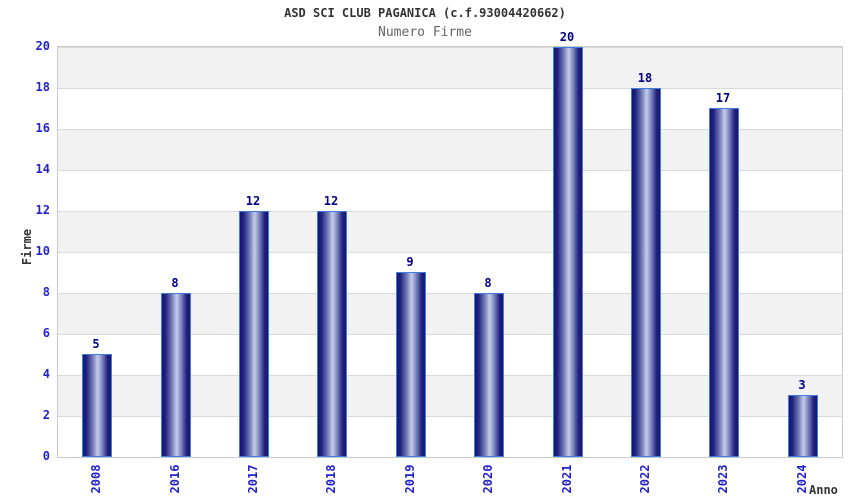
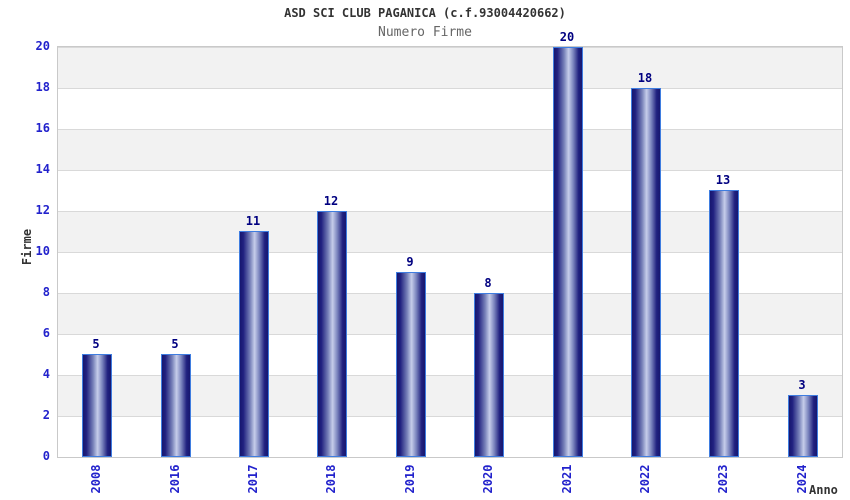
2016: 8 -> 5
2017: 12 -> 11
2023: 17 -> 13
